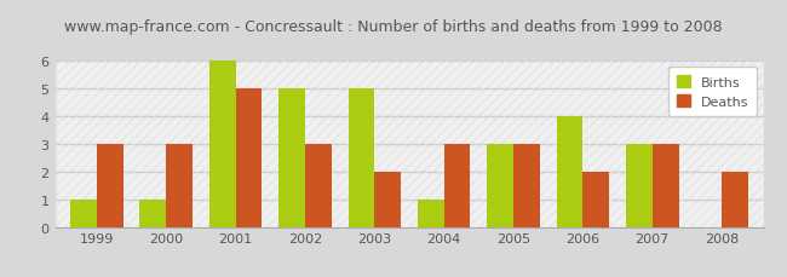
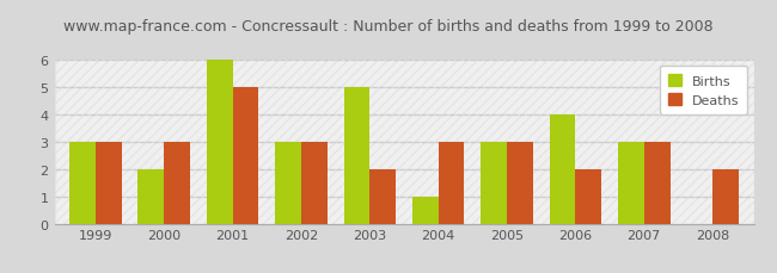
Births/1999: 1 -> 3
Births/2000: 1 -> 2
Births/2002: 5 -> 3
